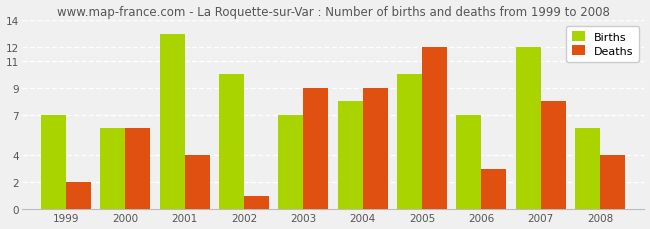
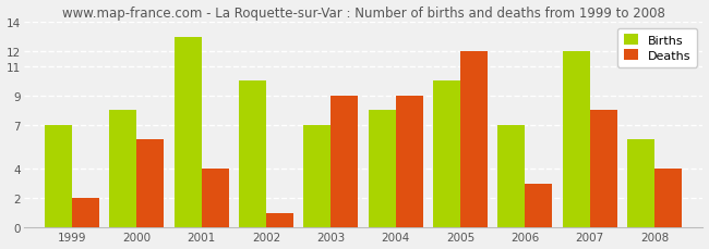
Births/2000: 6 -> 8
